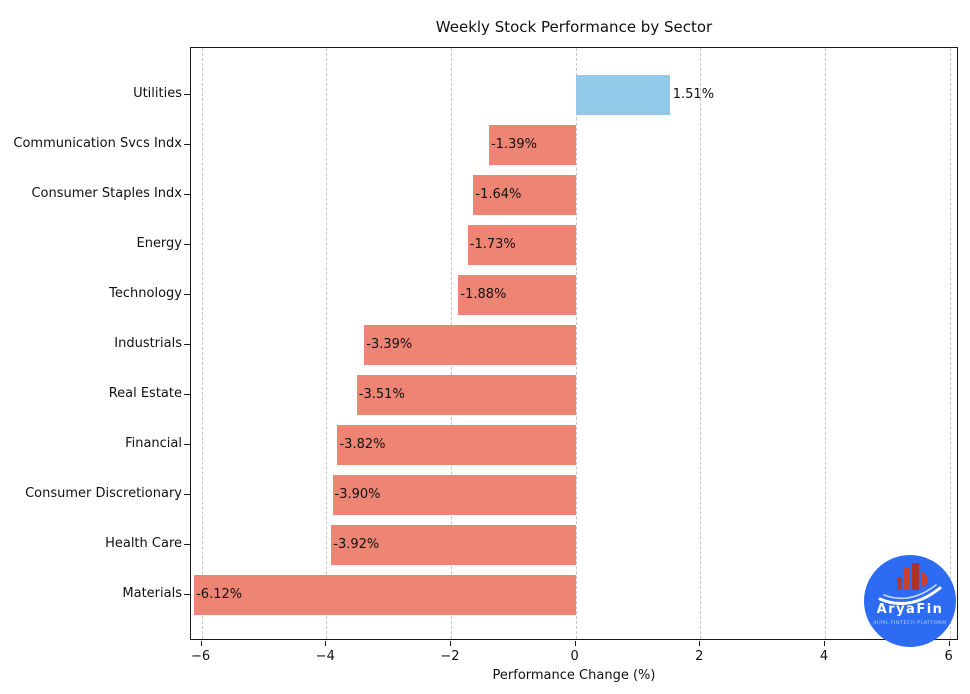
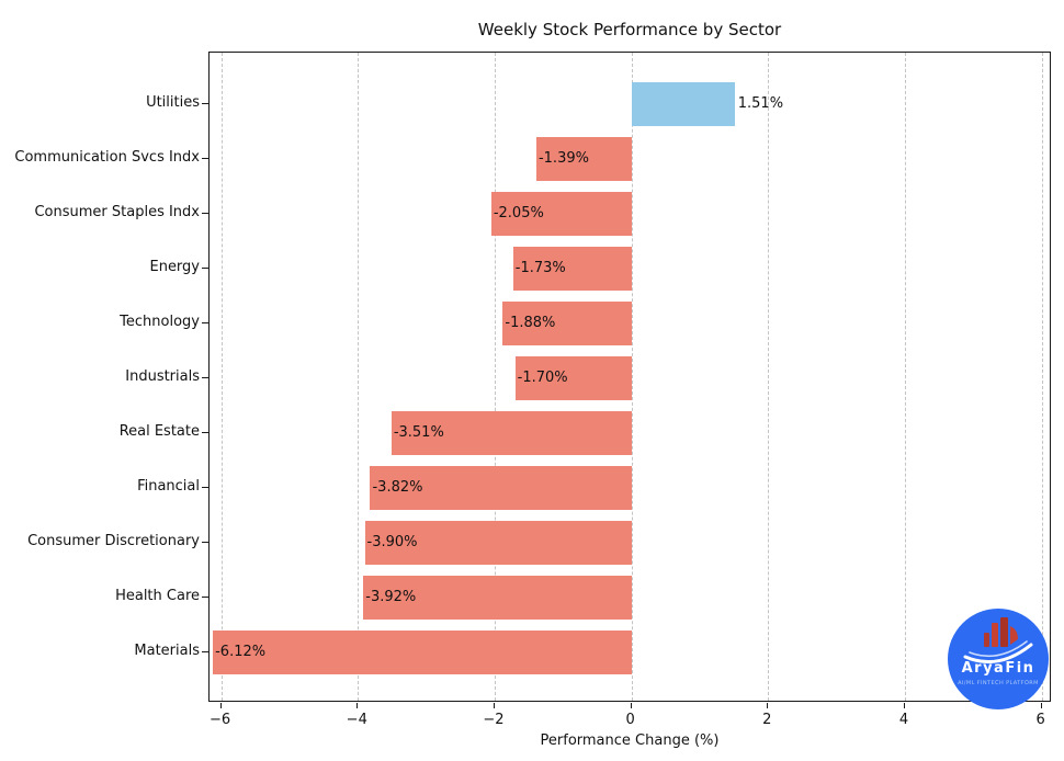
Consumer Staples Indx: -1.64% -> -2.05%
Industrials: -3.39% -> -1.70%
